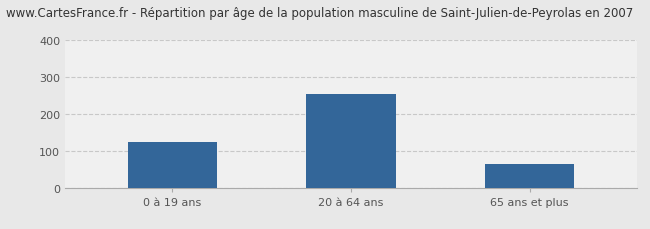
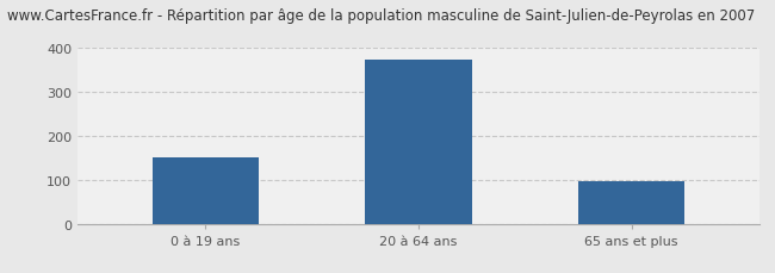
0 à 19 ans: 125 -> 150
20 à 64 ans: 255 -> 375
65 ans et plus: 65 -> 96
